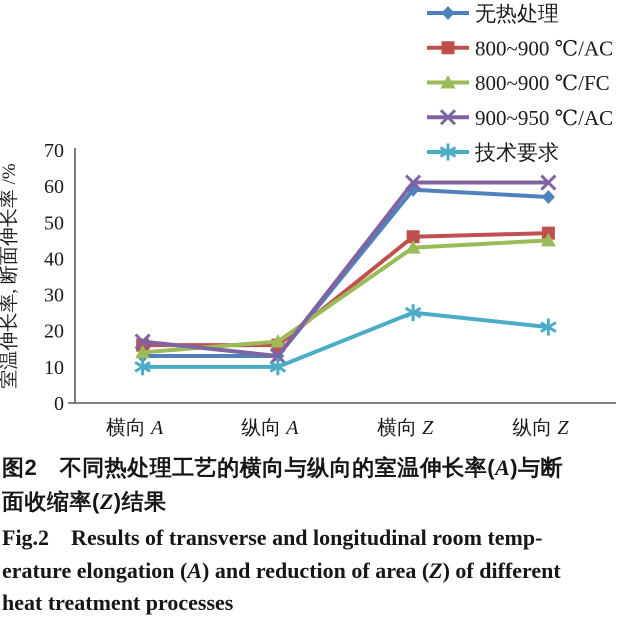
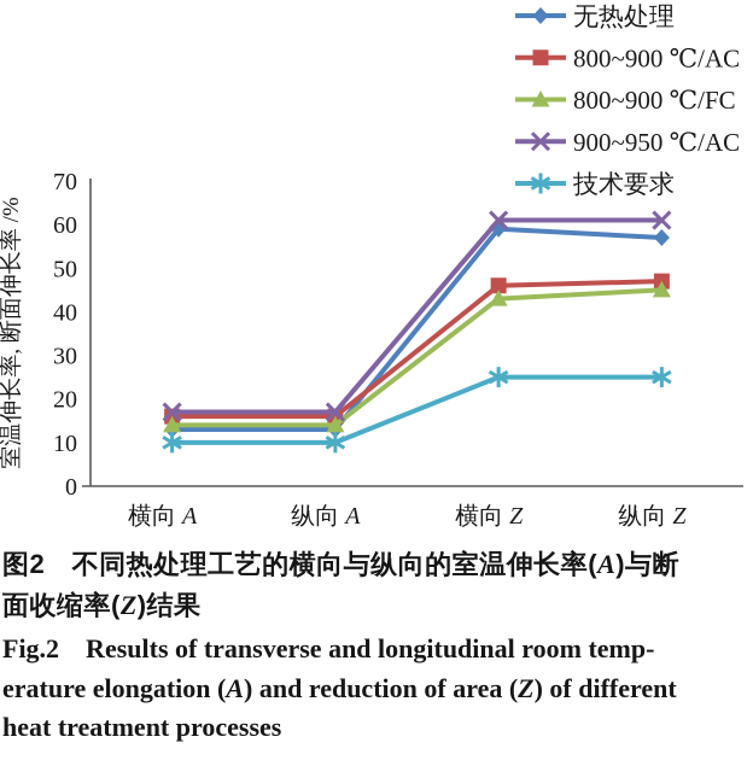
800~900 ℃/FC/纵向 A: 17 -> 14
900~950 ℃/AC/纵向 A: 13 -> 17
技术要求/纵向 Z: 21 -> 25
